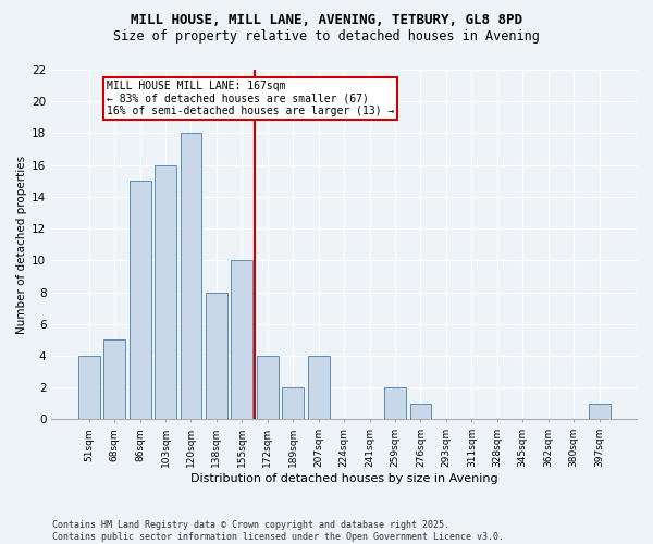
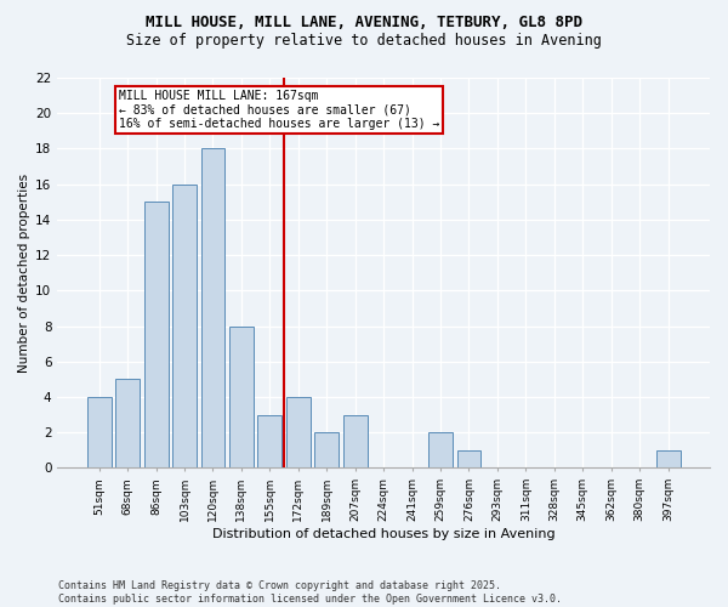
155sqm: 10 -> 3
207sqm: 4 -> 3
